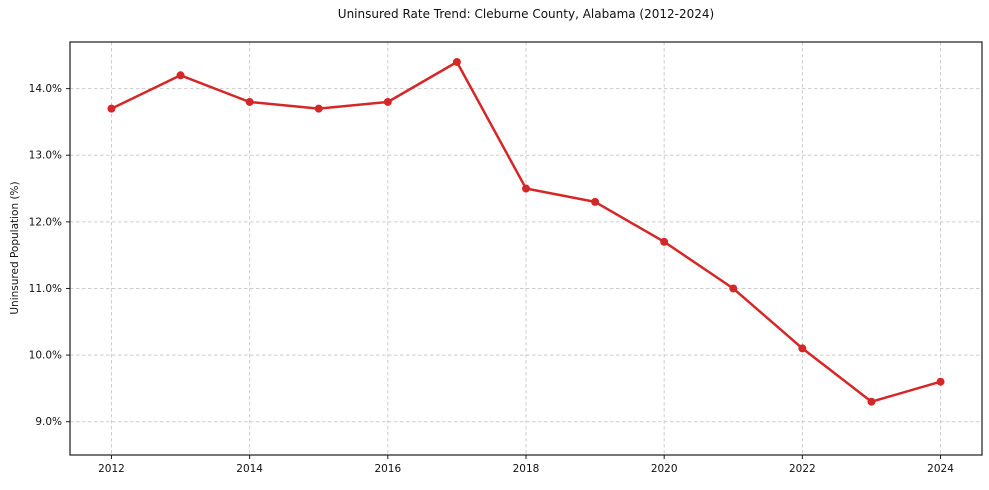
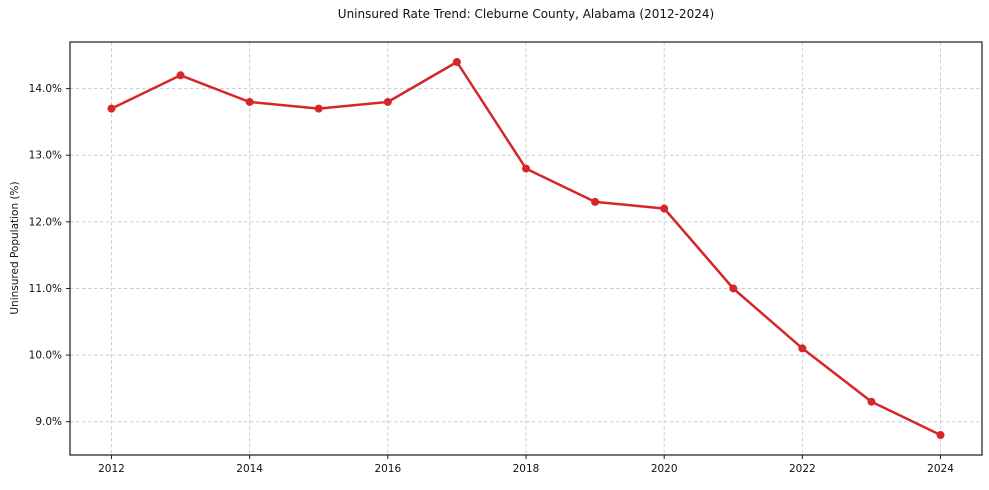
2018: 12.5% -> 12.8%
2020: 11.7% -> 12.2%
2024: 9.6% -> 8.8%
